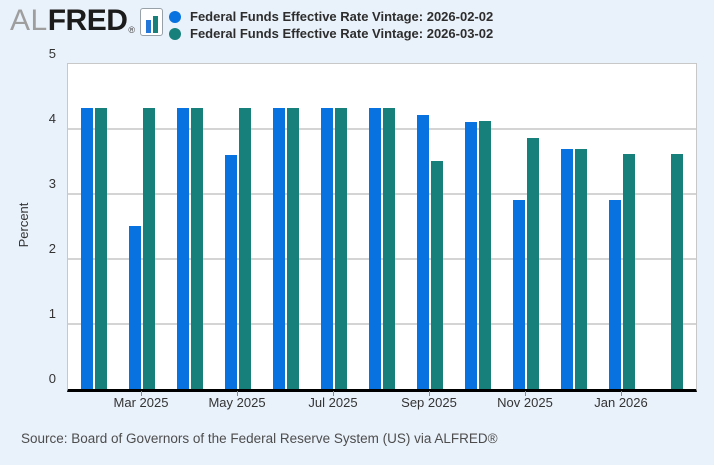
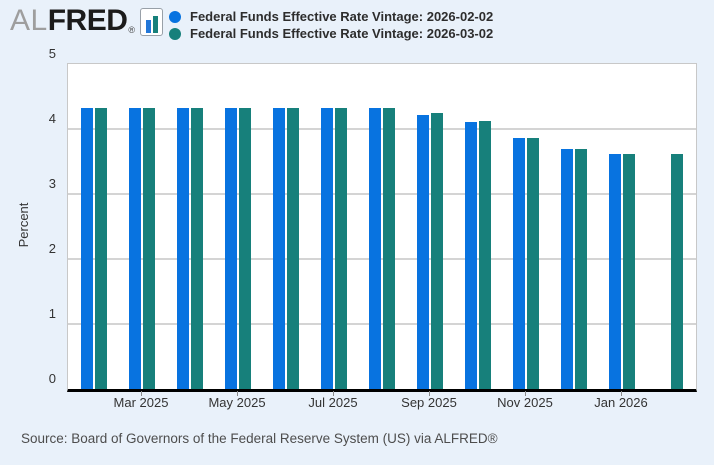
Federal Funds Effective Rate Vintage: 2026-02-02/Mar 2025: 2.5 -> 4.3
Federal Funds Effective Rate Vintage: 2026-02-02/May 2025: 3.6 -> 4.3
Federal Funds Effective Rate Vintage: 2026-03-02/Sep 2025: 3.5 -> 4.2
Federal Funds Effective Rate Vintage: 2026-02-02/Nov 2025: 2.9 -> 3.9
Federal Funds Effective Rate Vintage: 2026-02-02/Jan 2026: 2.9 -> 3.6
